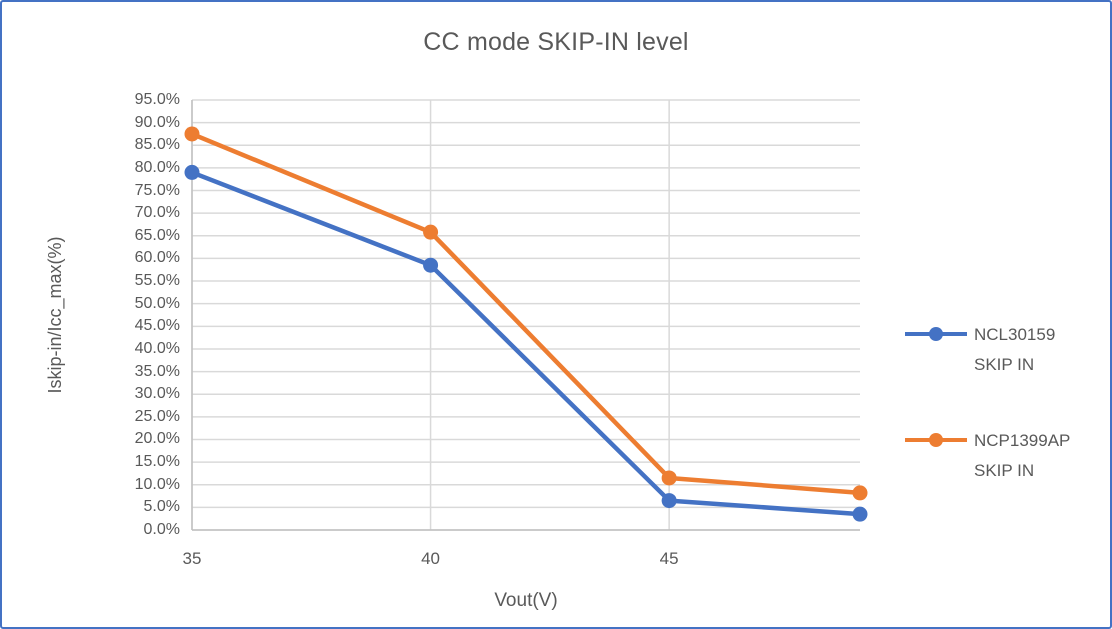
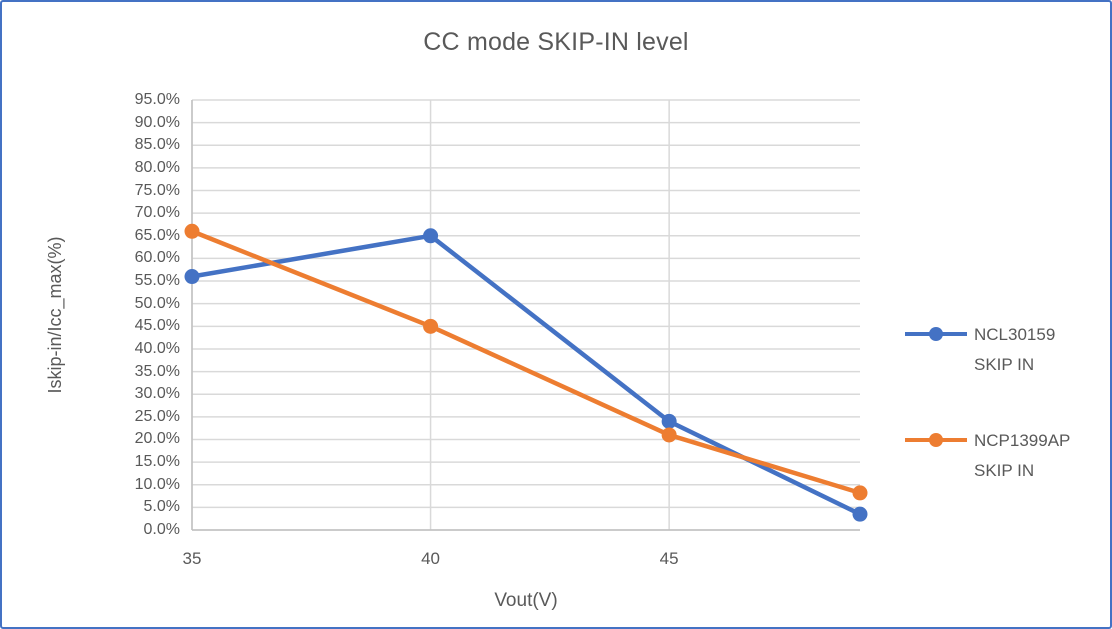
NCL30159 SKIP IN/35: 79% -> 56%
NCP1399AP SKIP IN/35: 88% -> 66%
NCL30159 SKIP IN/40: 58% -> 65%
NCP1399AP SKIP IN/40: 66% -> 45%
NCL30159 SKIP IN/45: 6% -> 24%
NCP1399AP SKIP IN/45: 12% -> 21%
